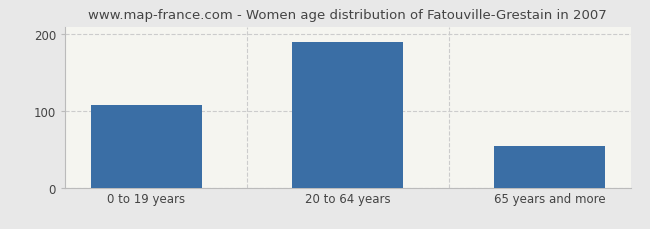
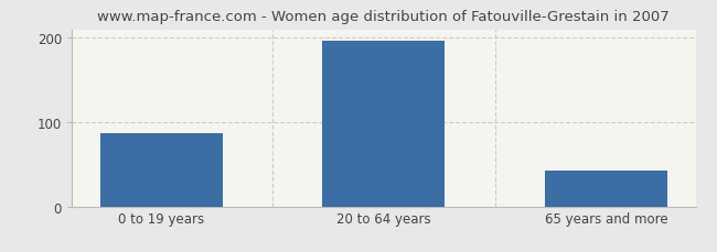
0 to 19 years: 108 -> 87
20 to 64 years: 190 -> 197
65 years and more: 54 -> 42
